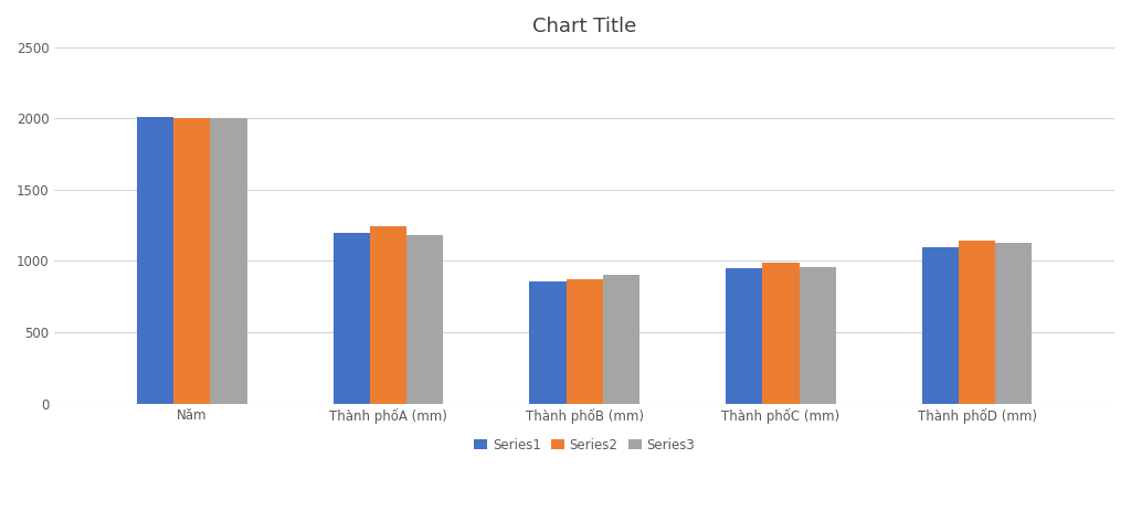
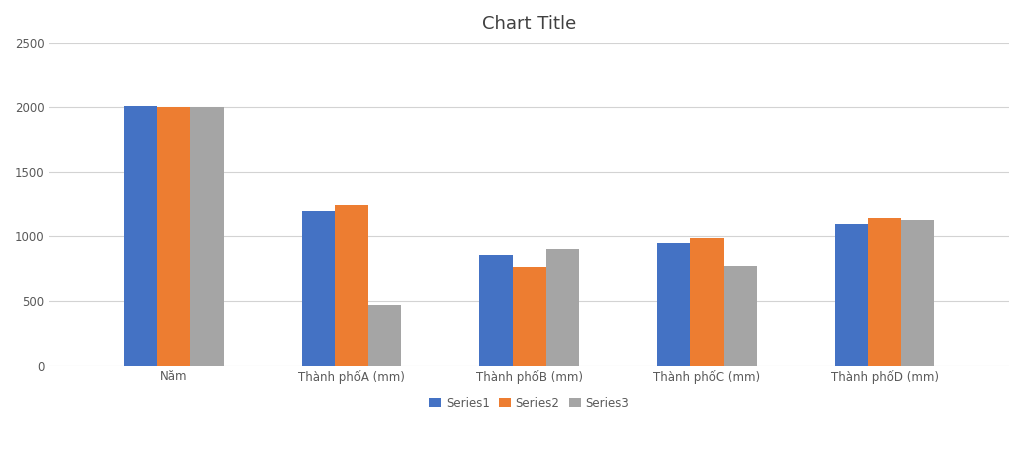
Series3/Thành phốA (mm): 1180 -> 470
Series2/Thành phốB (mm): 870 -> 760
Series3/Thành phốC (mm): 960 -> 770
